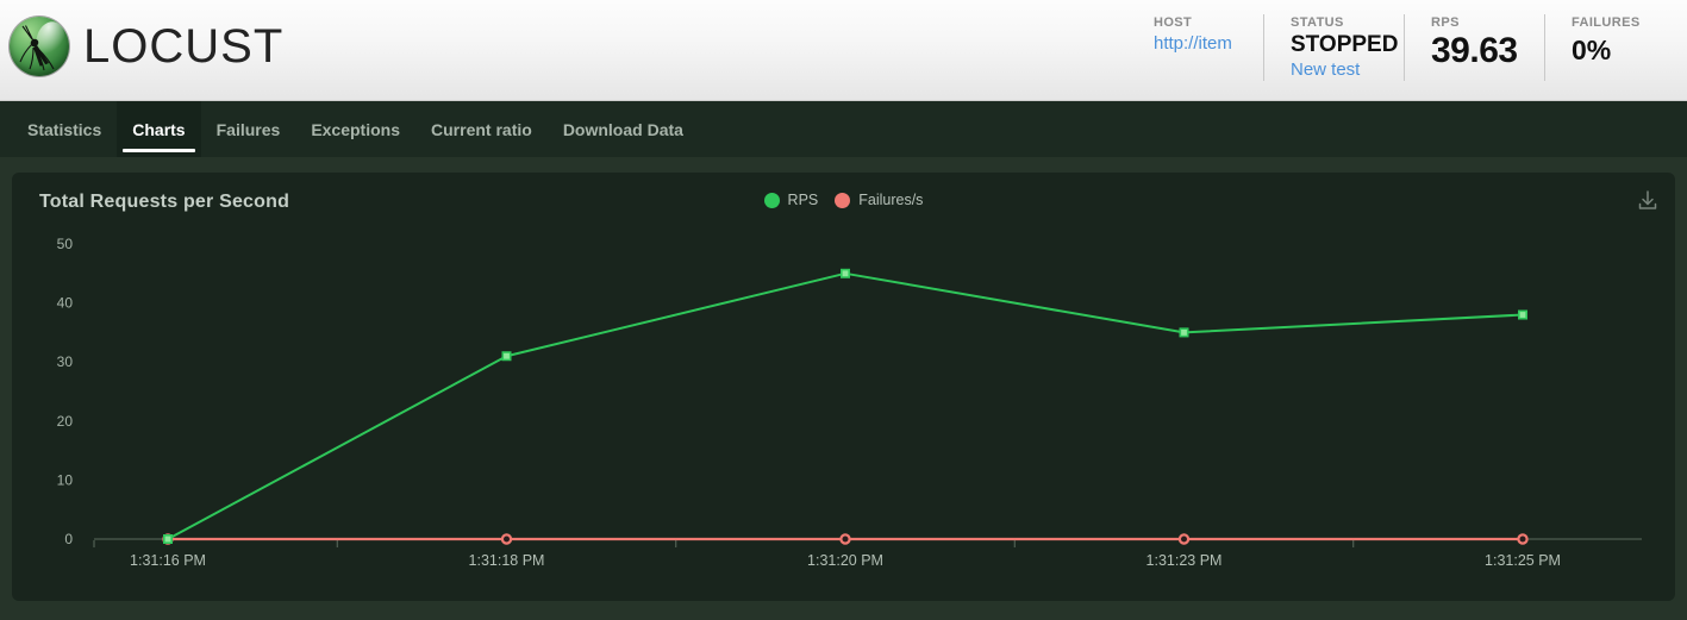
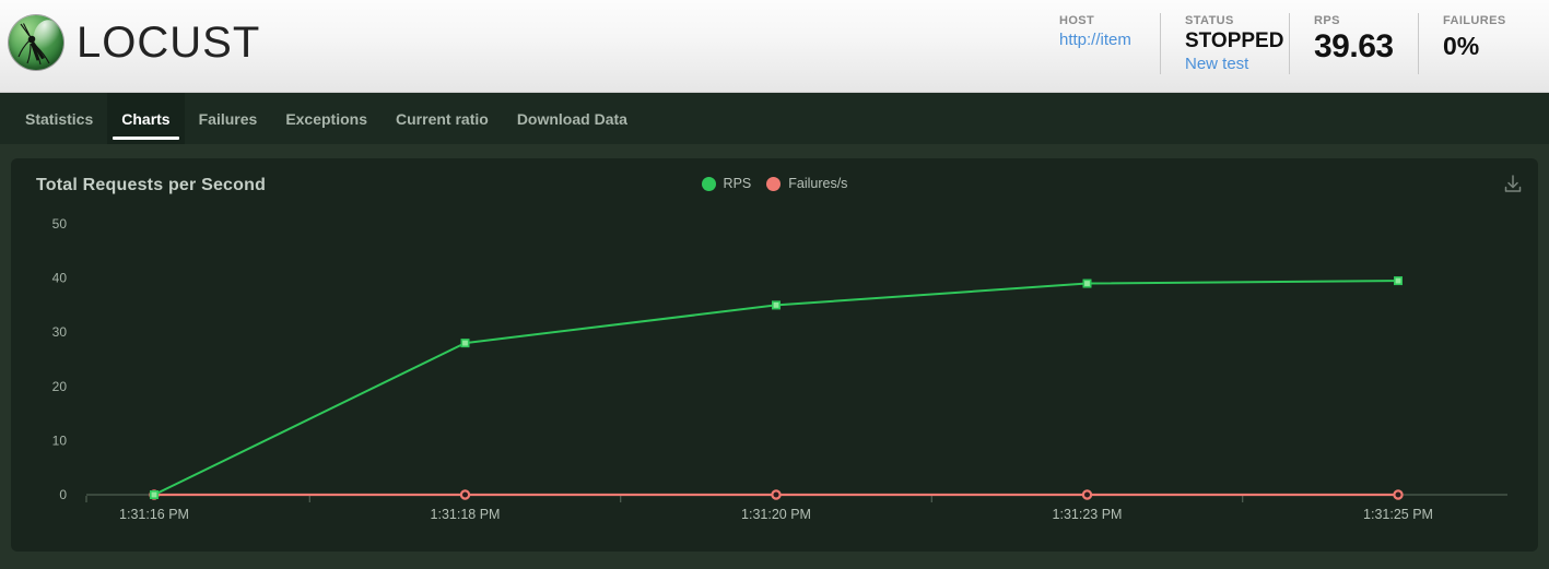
RPS/1:31:18 PM: 31 -> 28
RPS/1:31:20 PM: 45 -> 35
RPS/1:31:23 PM: 35 -> 39
RPS/1:31:25 PM: 38 -> 40
